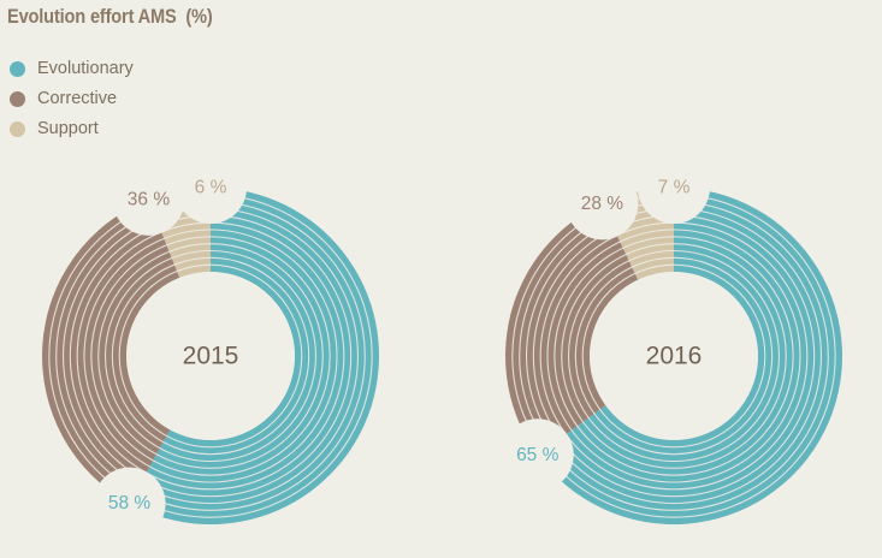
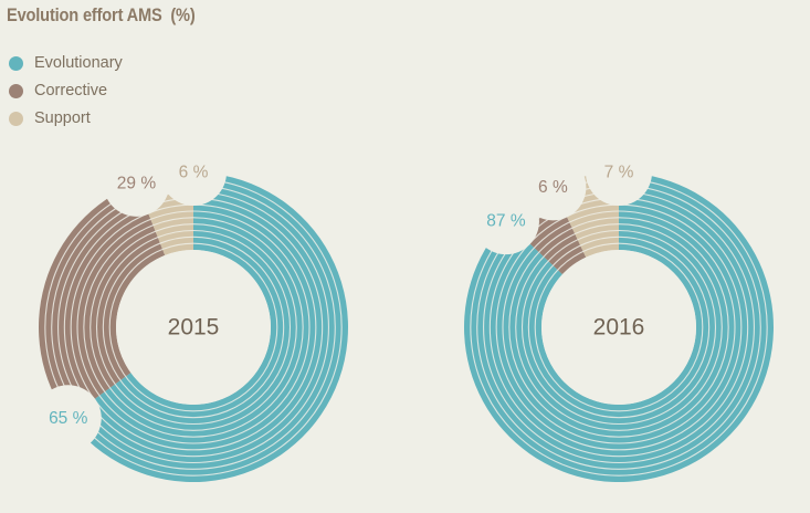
2015/Evolutionary: 58 -> 65
2016/Evolutionary: 65 -> 87
2015/Corrective: 36 -> 29
2016/Corrective: 28 -> 6
